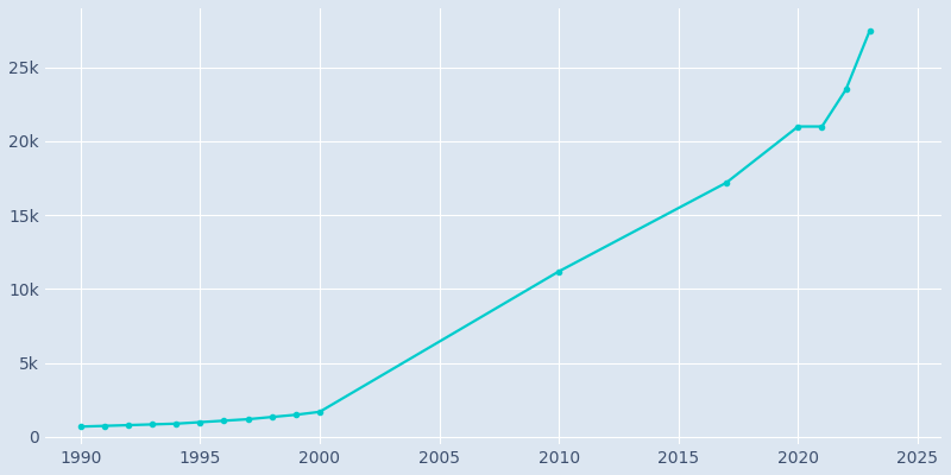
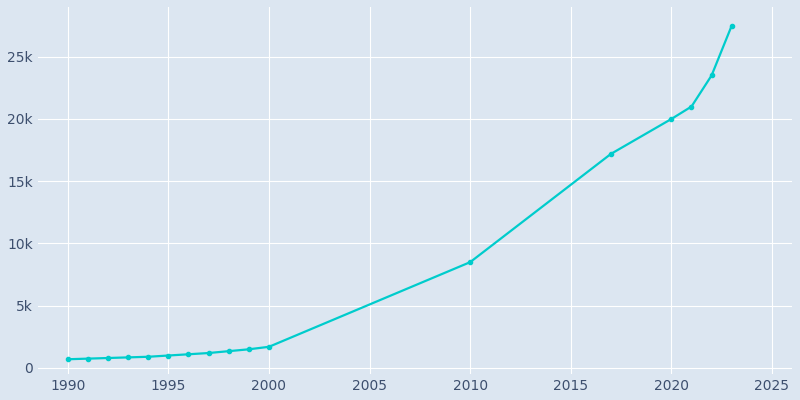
2010: 11.2k -> 8.5k
2020: 21.0k -> 20.0k
